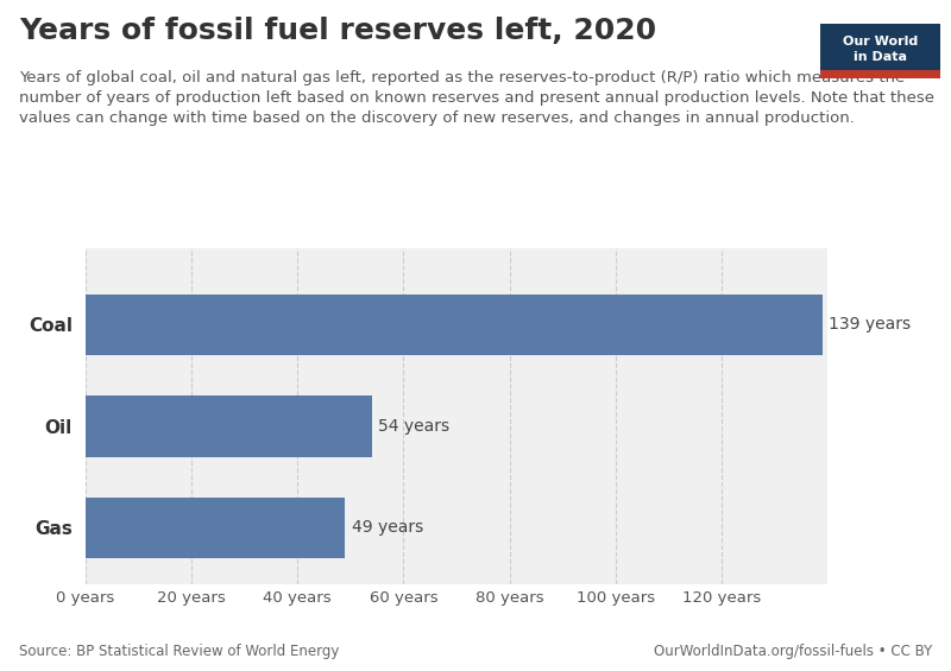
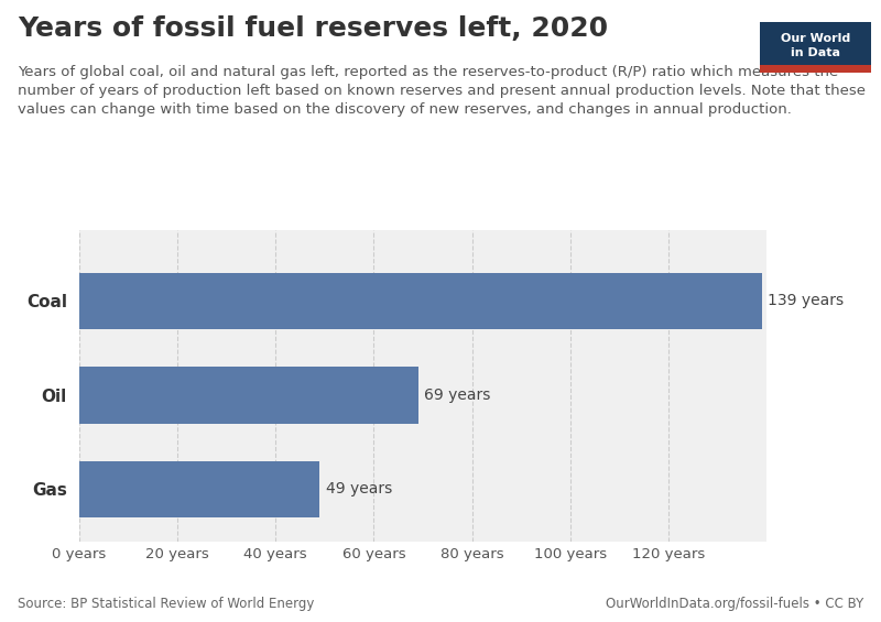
Oil: 54 -> 69
